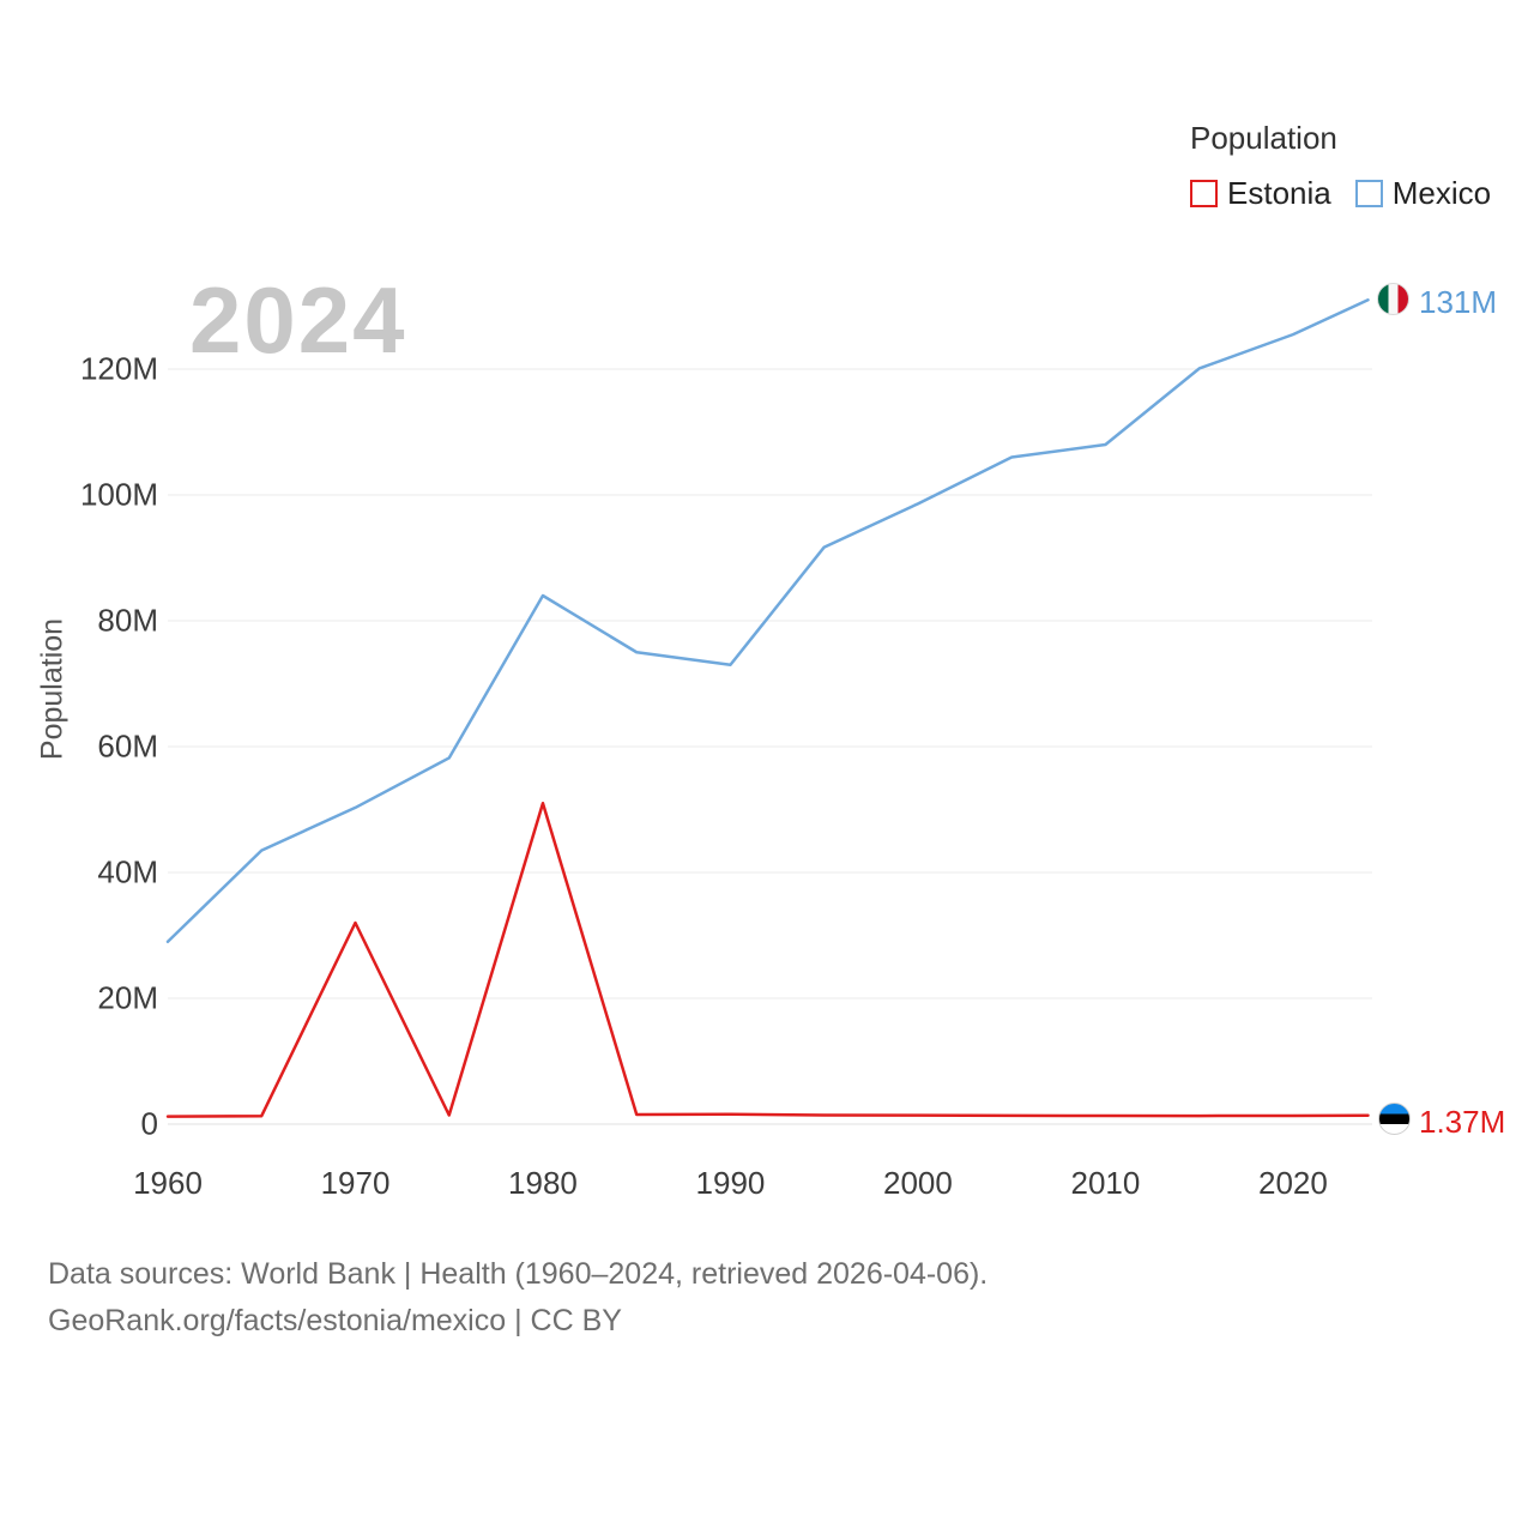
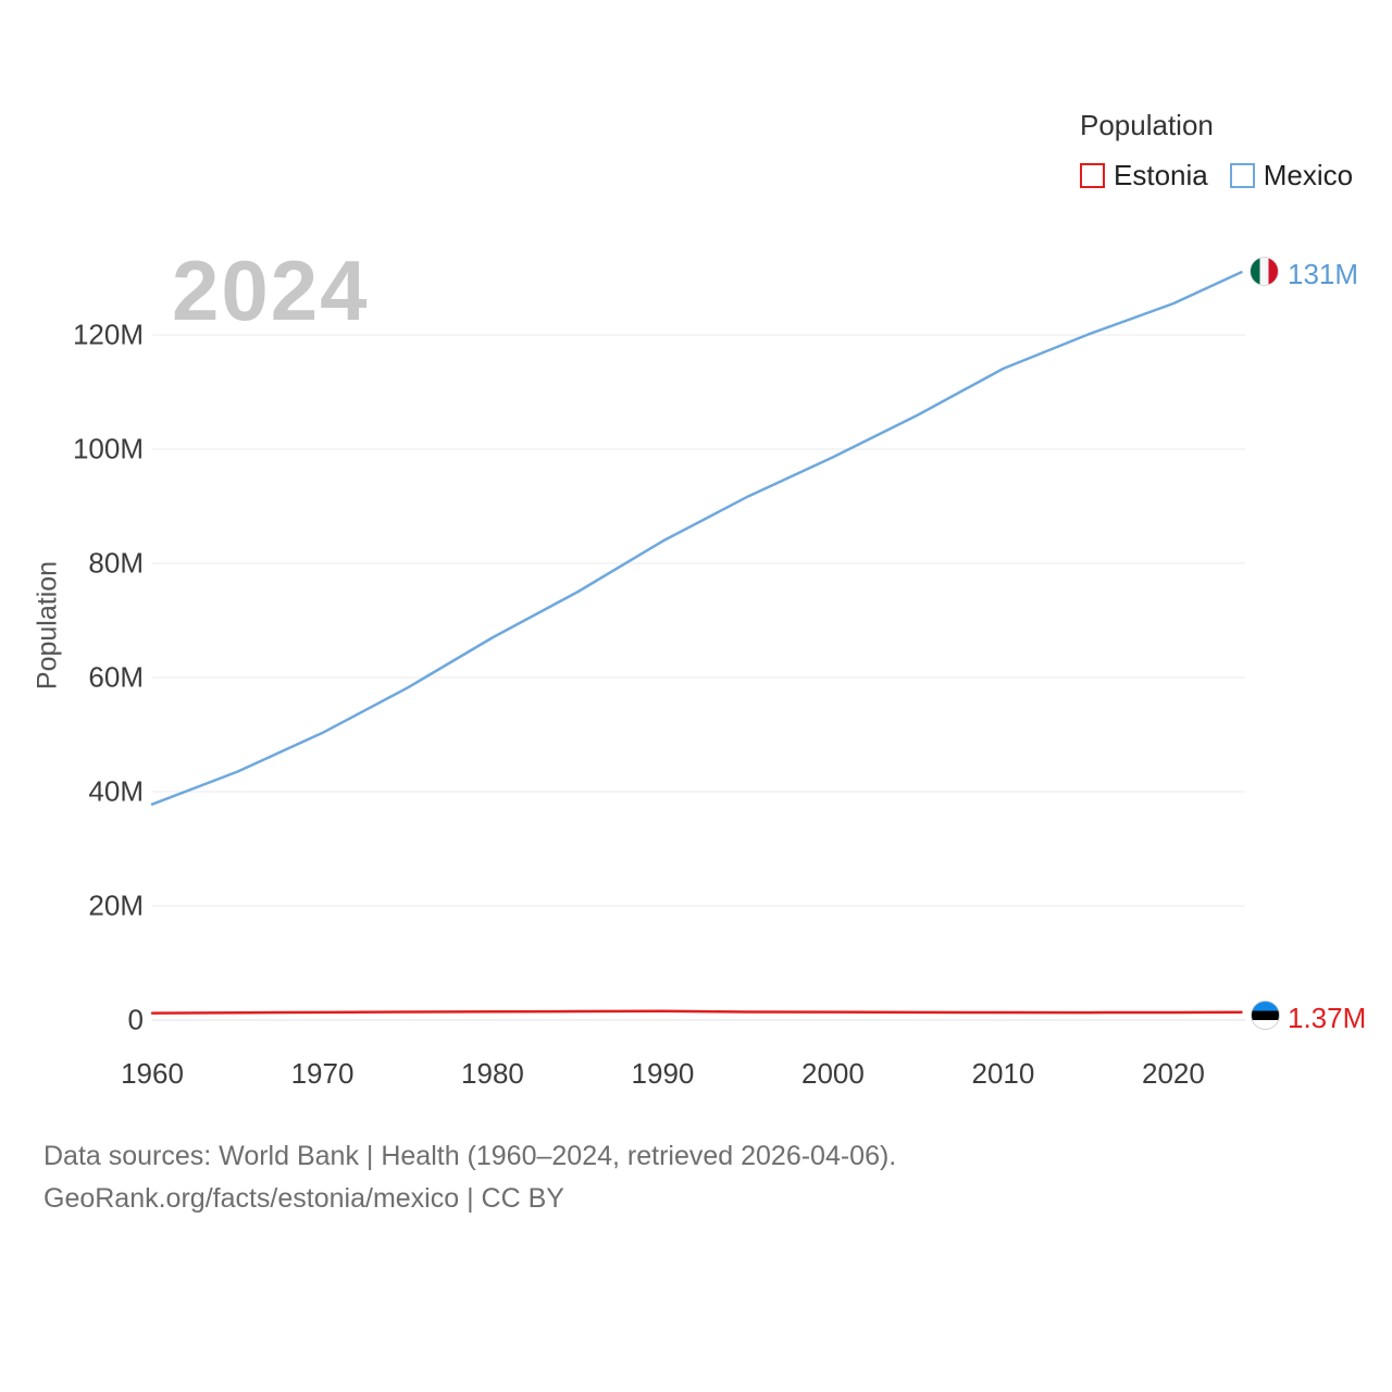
Mexico/1960: 29M -> 38M
Estonia/1970: 32M -> 1M
Estonia/1980: 51M -> 1M
Mexico/1980: 84M -> 67M
Mexico/1990: 73M -> 84M
Mexico/2010: 108M -> 114M
